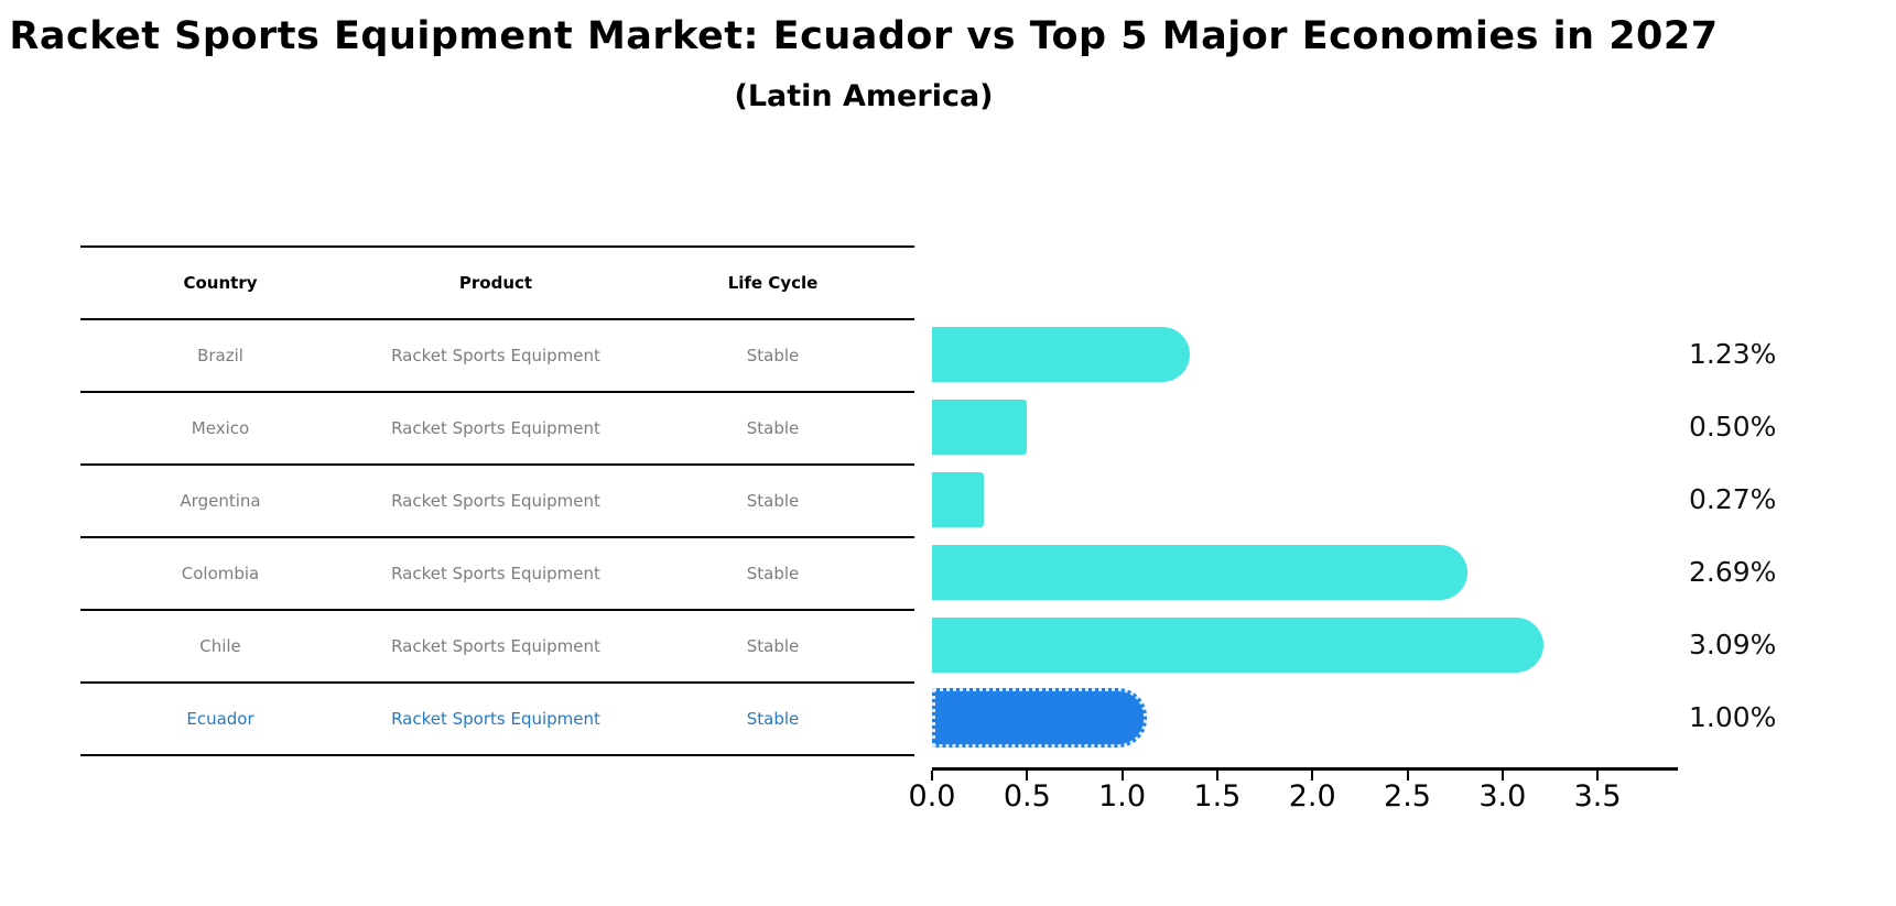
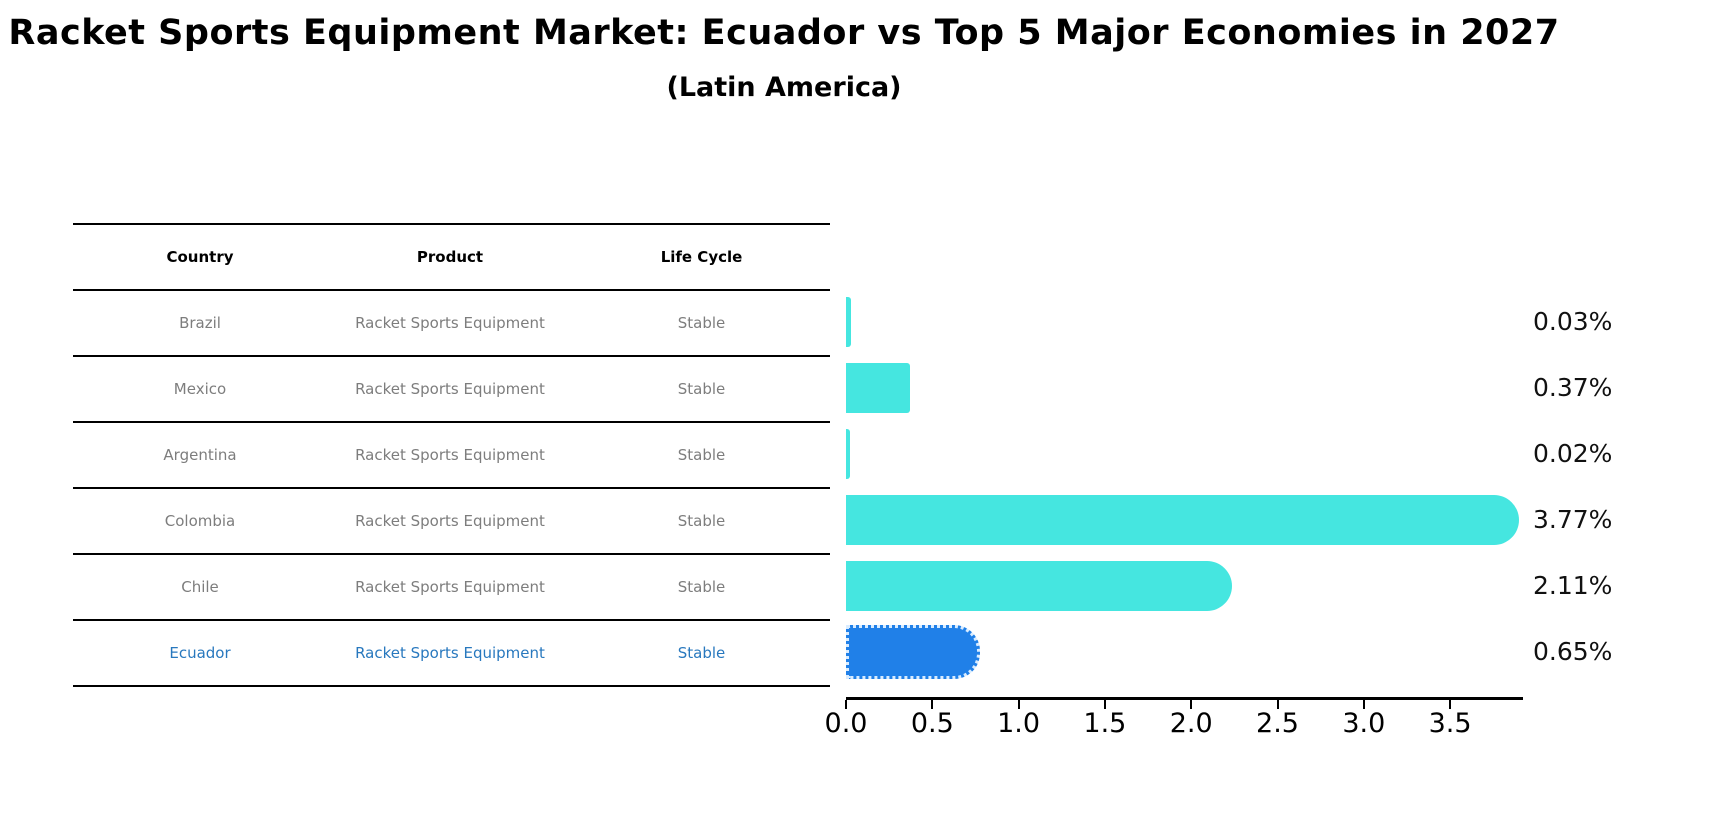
Brazil: 1.23% -> 0.03%
Mexico: 0.50% -> 0.37%
Argentina: 0.27% -> 0.02%
Colombia: 2.69% -> 3.77%
Chile: 3.09% -> 2.11%
Ecuador: 1.00% -> 0.65%
